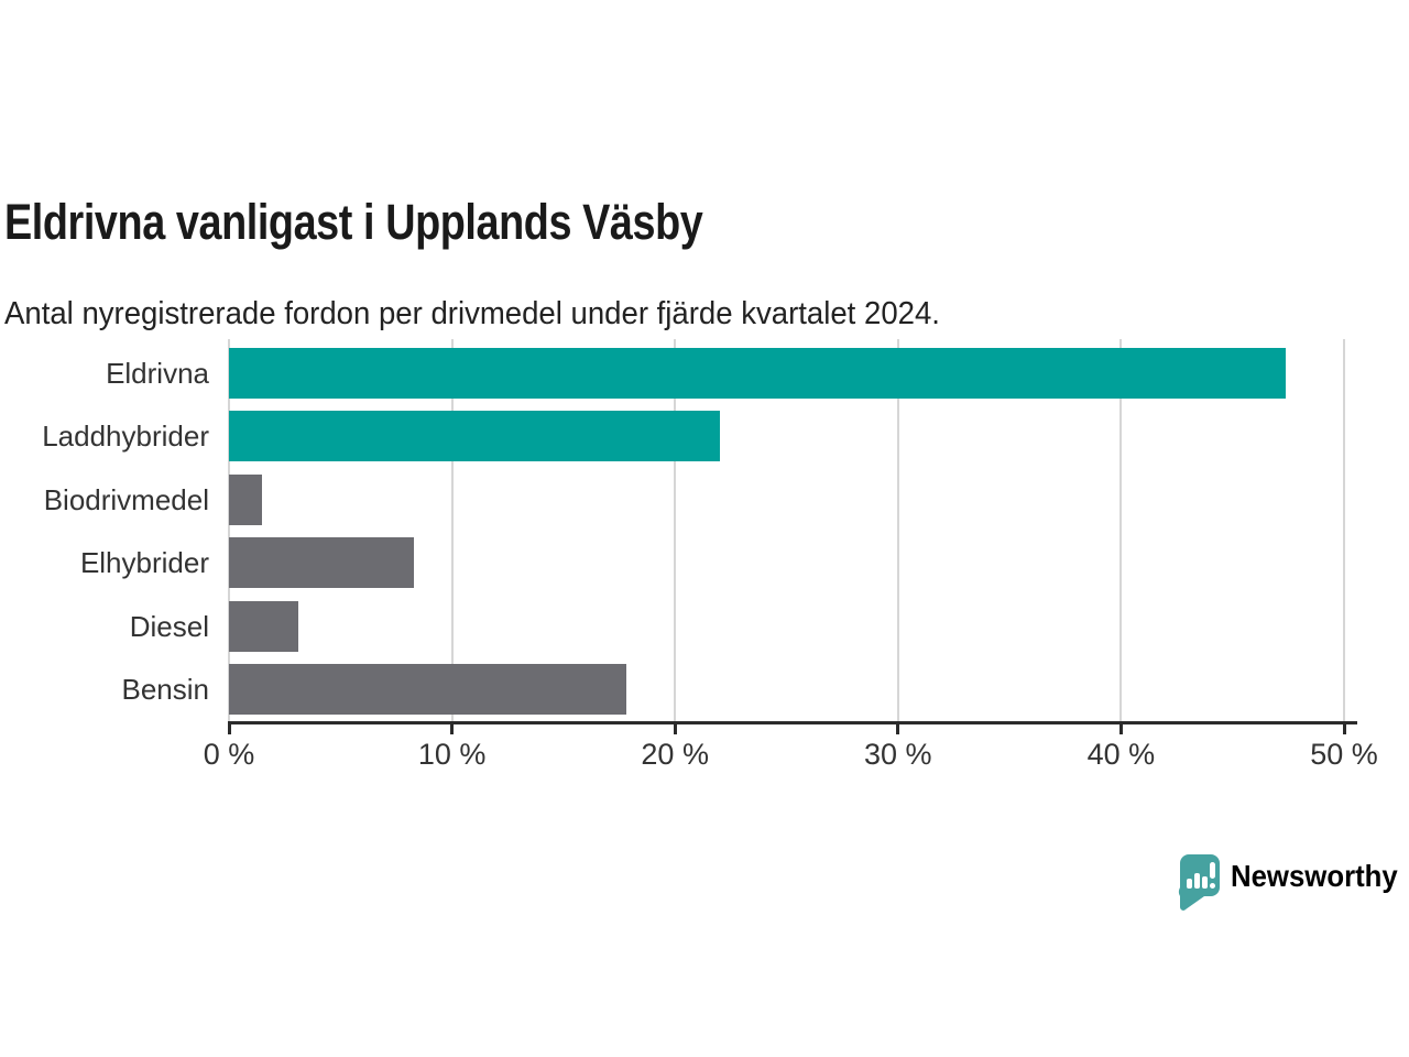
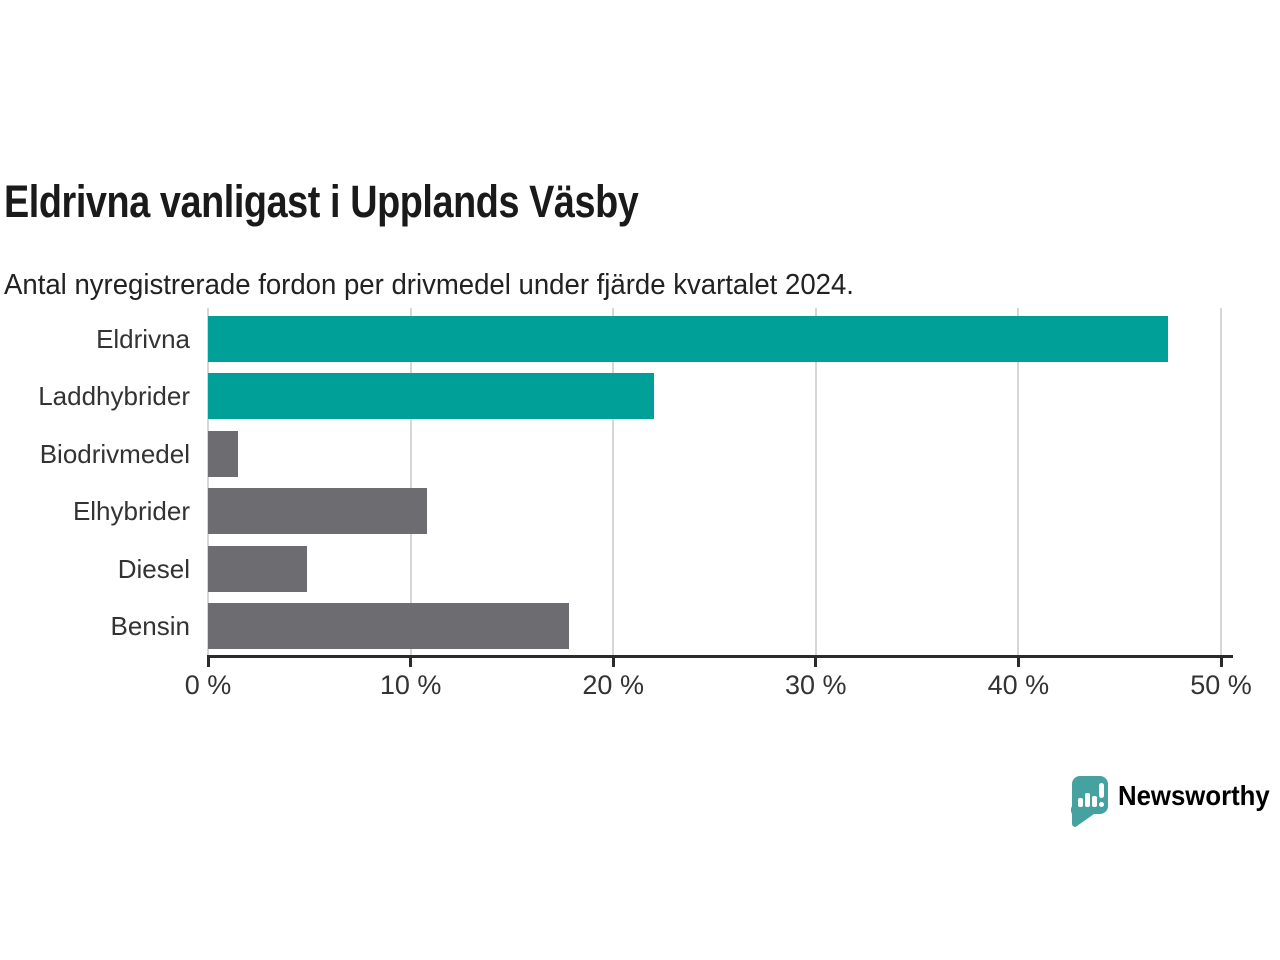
Elhybrider: 8.3% -> 10.8%
Diesel: 3.1% -> 4.9%
